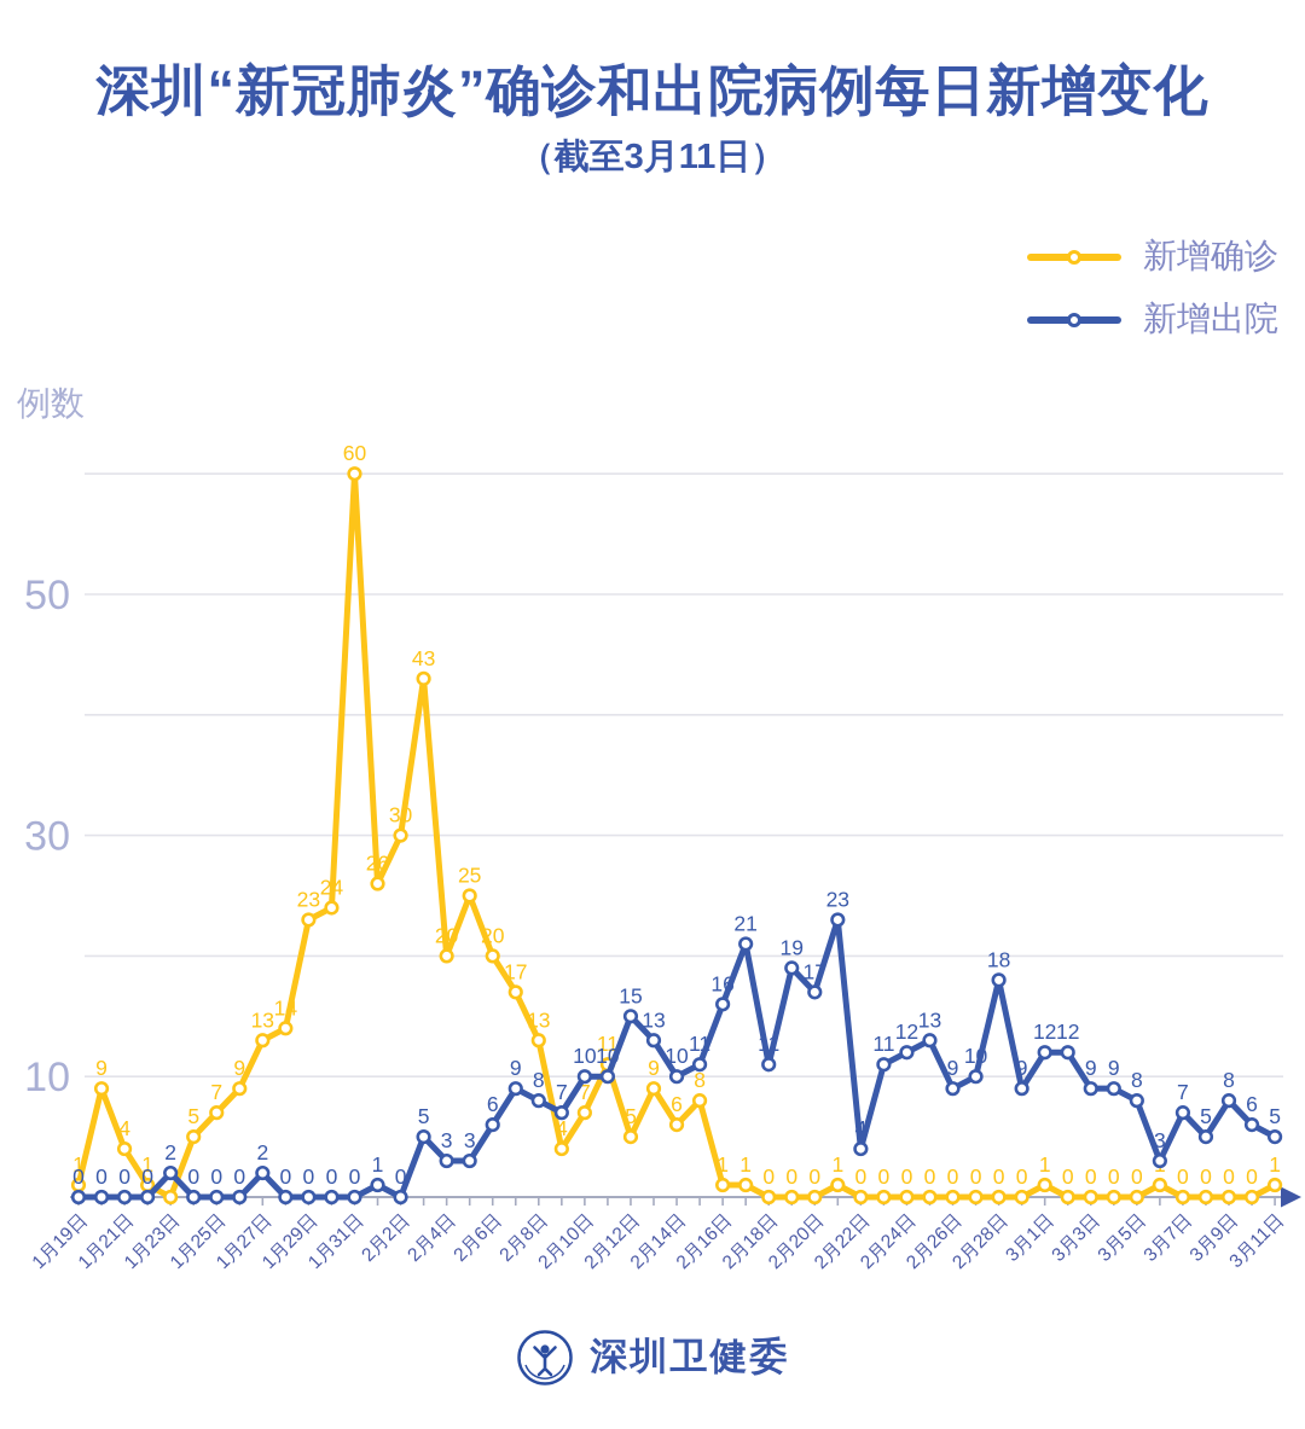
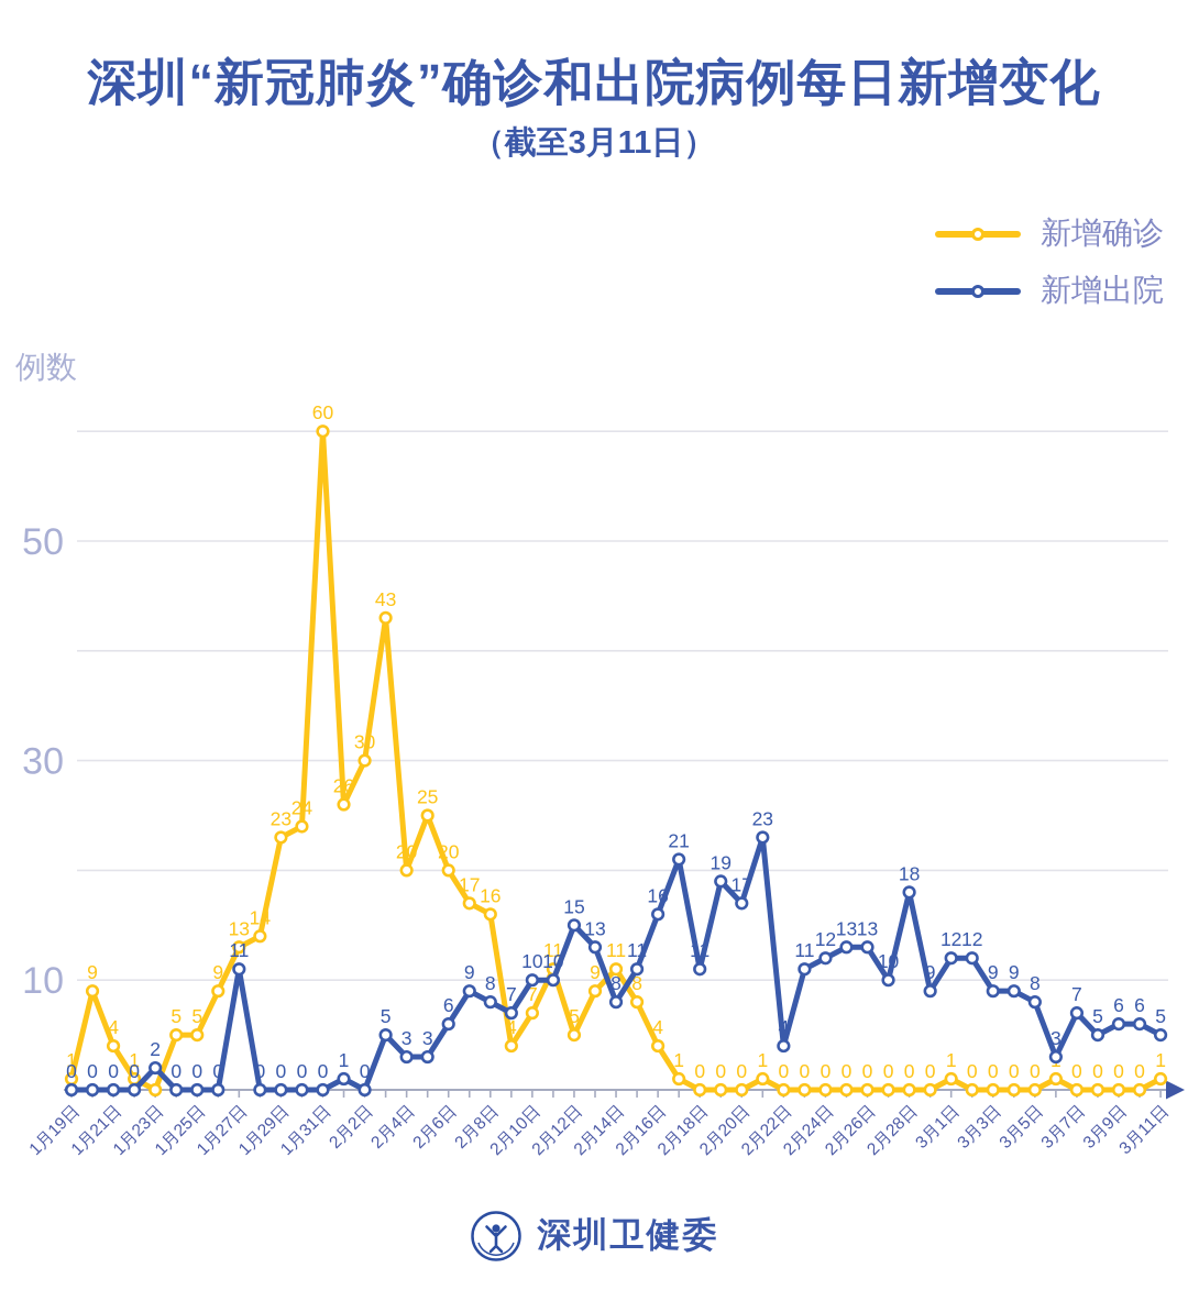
新增确诊/1月25日: 7 -> 5
新增出院/1月27日: 2 -> 11
新增确诊/2月8日: 13 -> 16
新增确诊/2月14日: 6 -> 11
新增出院/2月14日: 10 -> 8
新增确诊/2月16日: 1 -> 4
新增出院/2月26日: 9 -> 13
新增出院/3月9日: 8 -> 6
